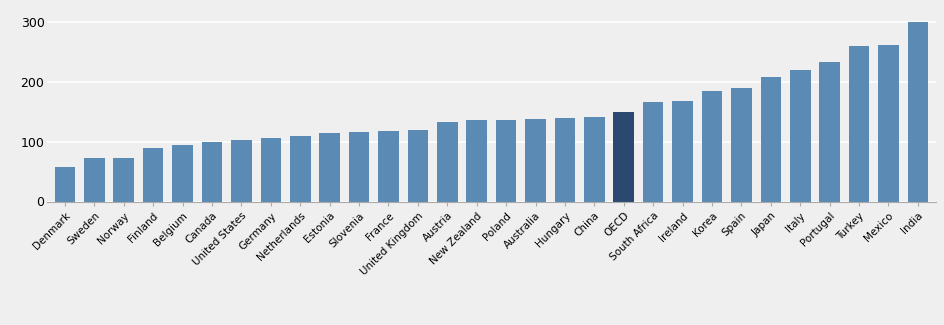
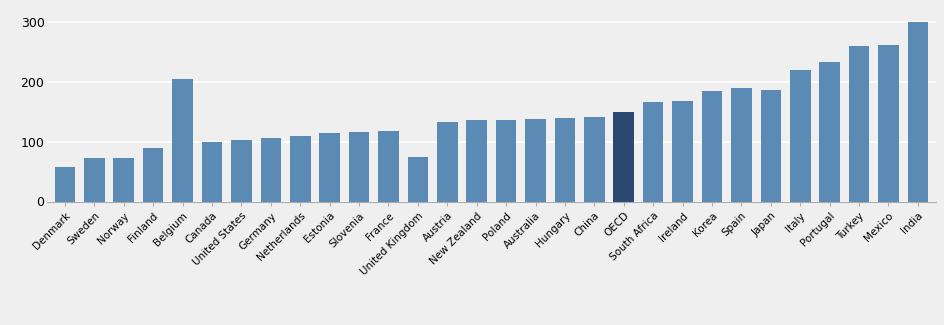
Belgium: 95 -> 204
United Kingdom: 120 -> 74
Japan: 207 -> 186
